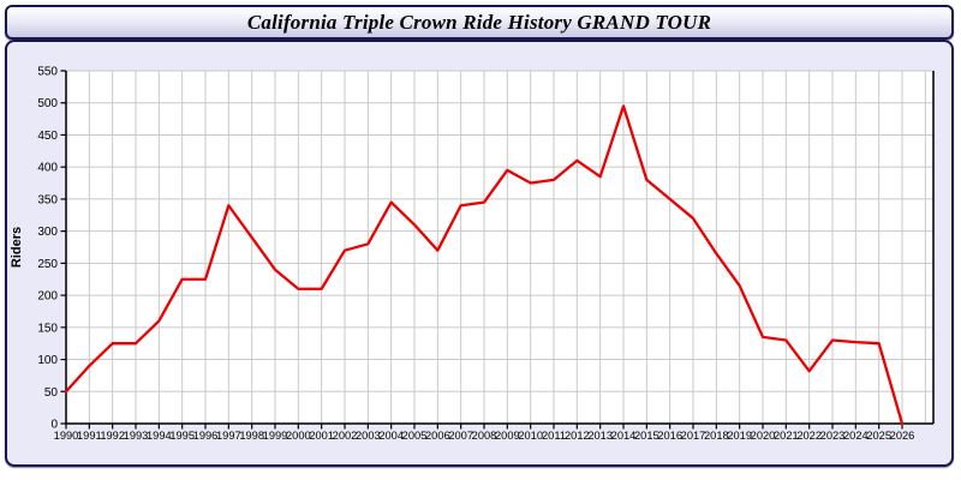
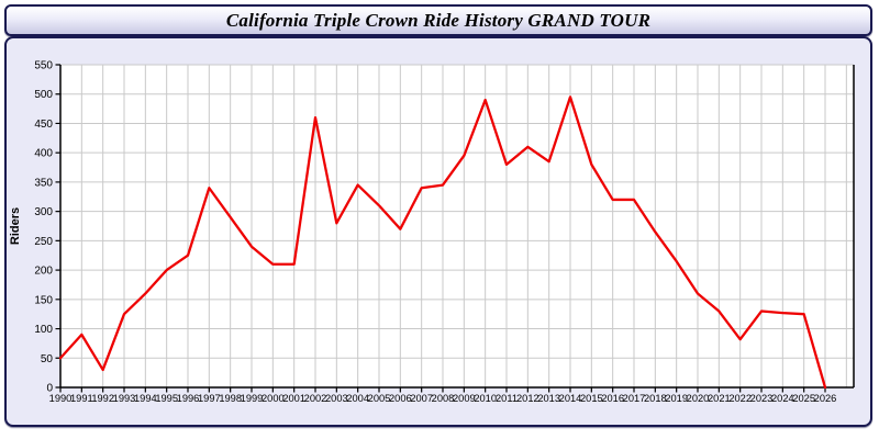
1992: 120 -> 30
1995: 220 -> 200
2002: 270 -> 460
2010: 380 -> 490
2016: 350 -> 320
2020: 140 -> 160
